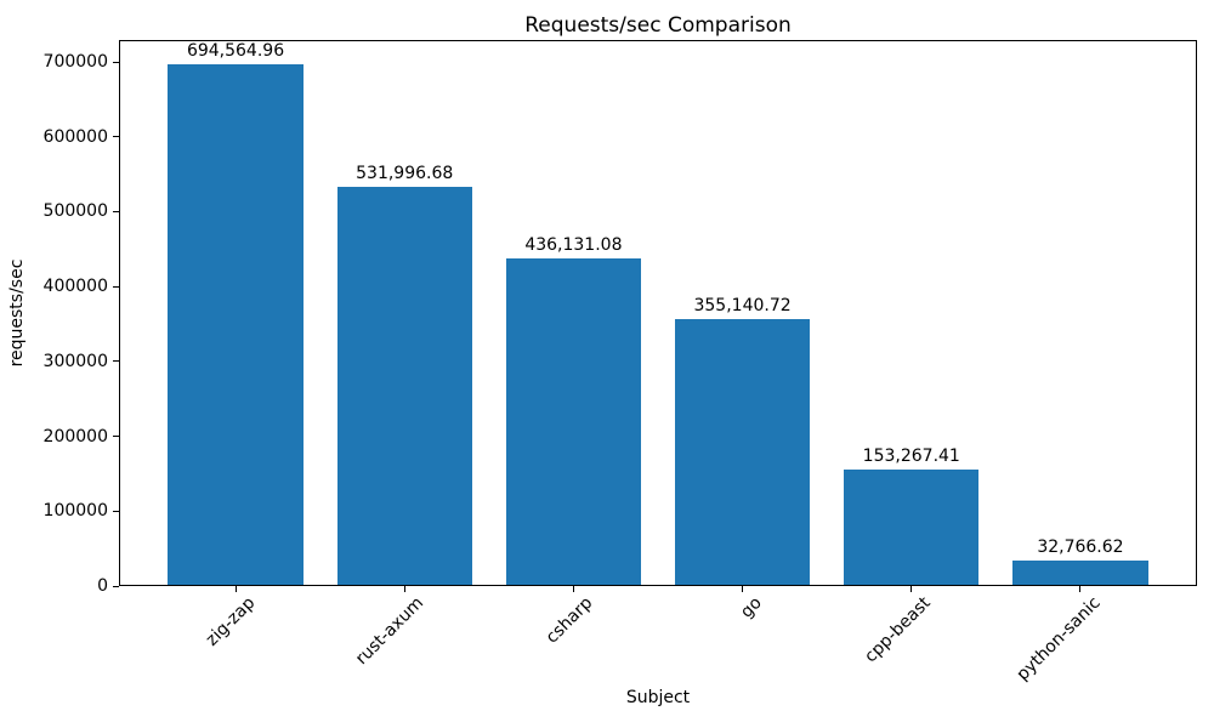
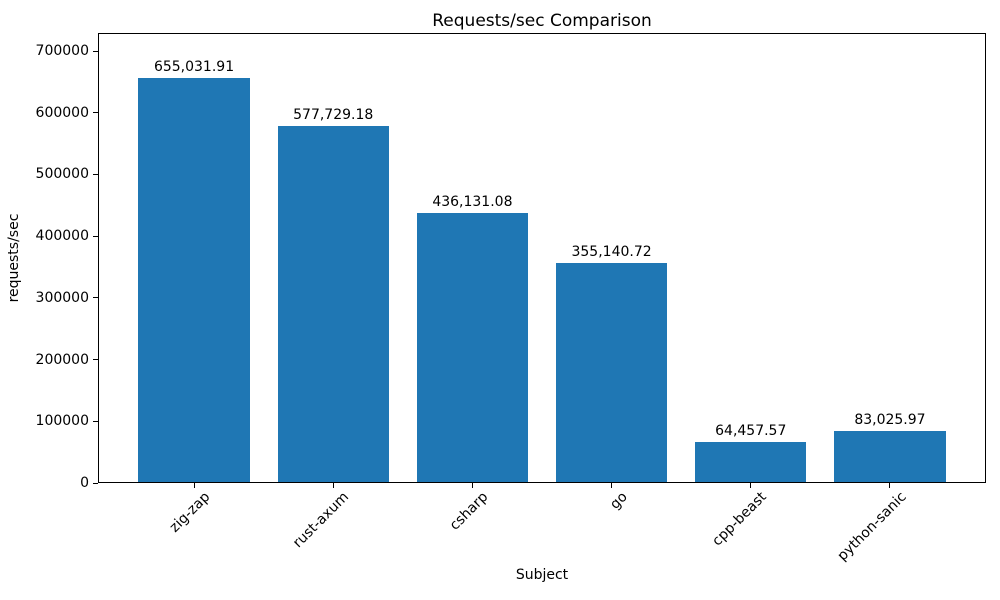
zig-zap: 694,564.96 -> 655,031.91
rust-axum: 531,996.68 -> 577,729.18
cpp-beast: 153,267.41 -> 64,457.57
python-sanic: 32,766.62 -> 83,025.97
